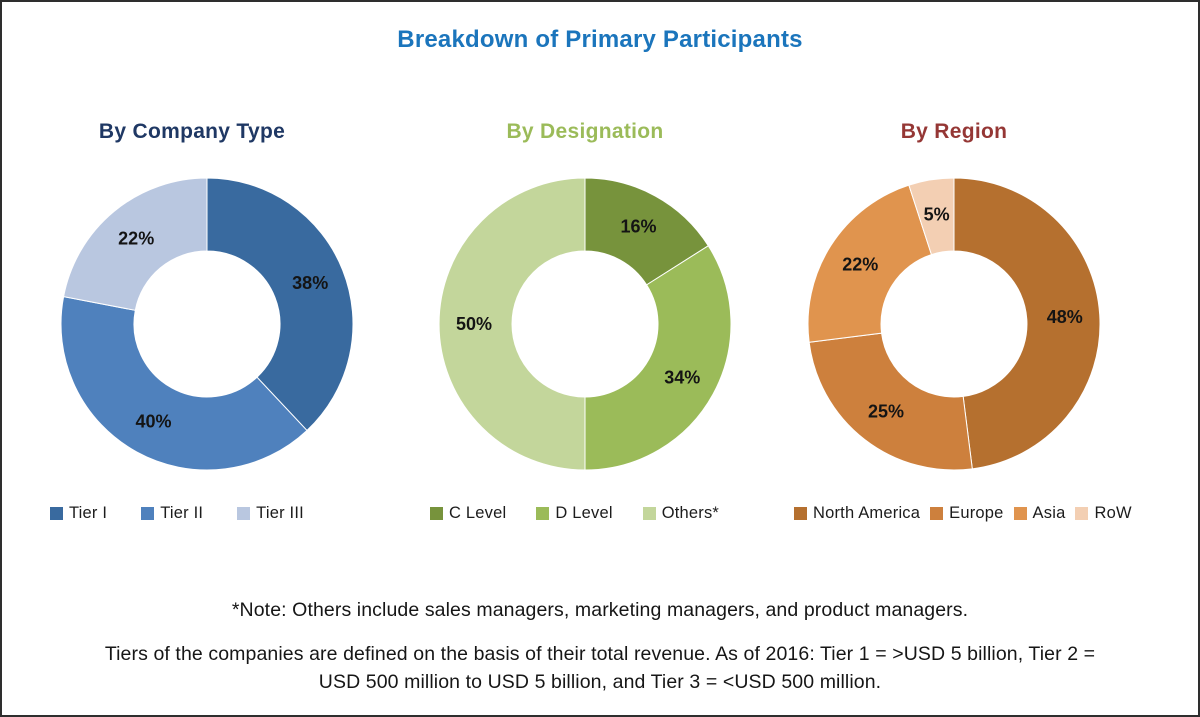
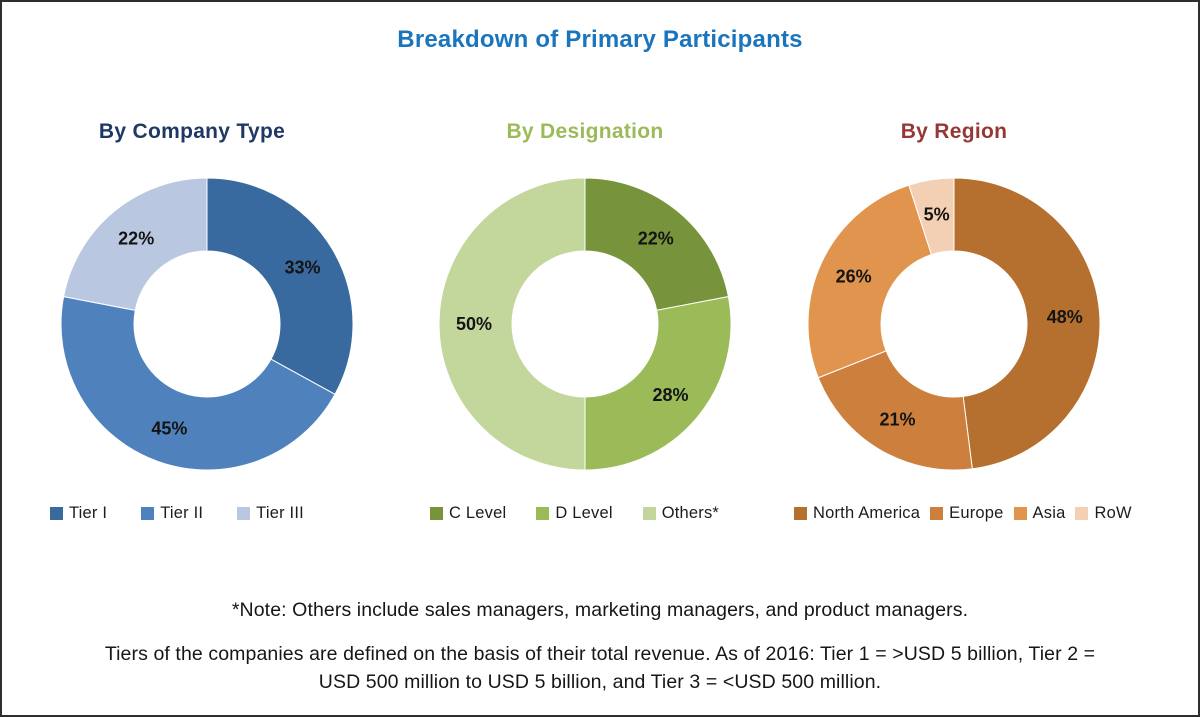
By Company Type/Tier I: 38% -> 33%
By Company Type/Tier II: 40% -> 45%
By Designation/C Level: 16% -> 22%
By Designation/D Level: 34% -> 28%
By Region/Europe: 25% -> 21%
By Region/Asia: 22% -> 26%
